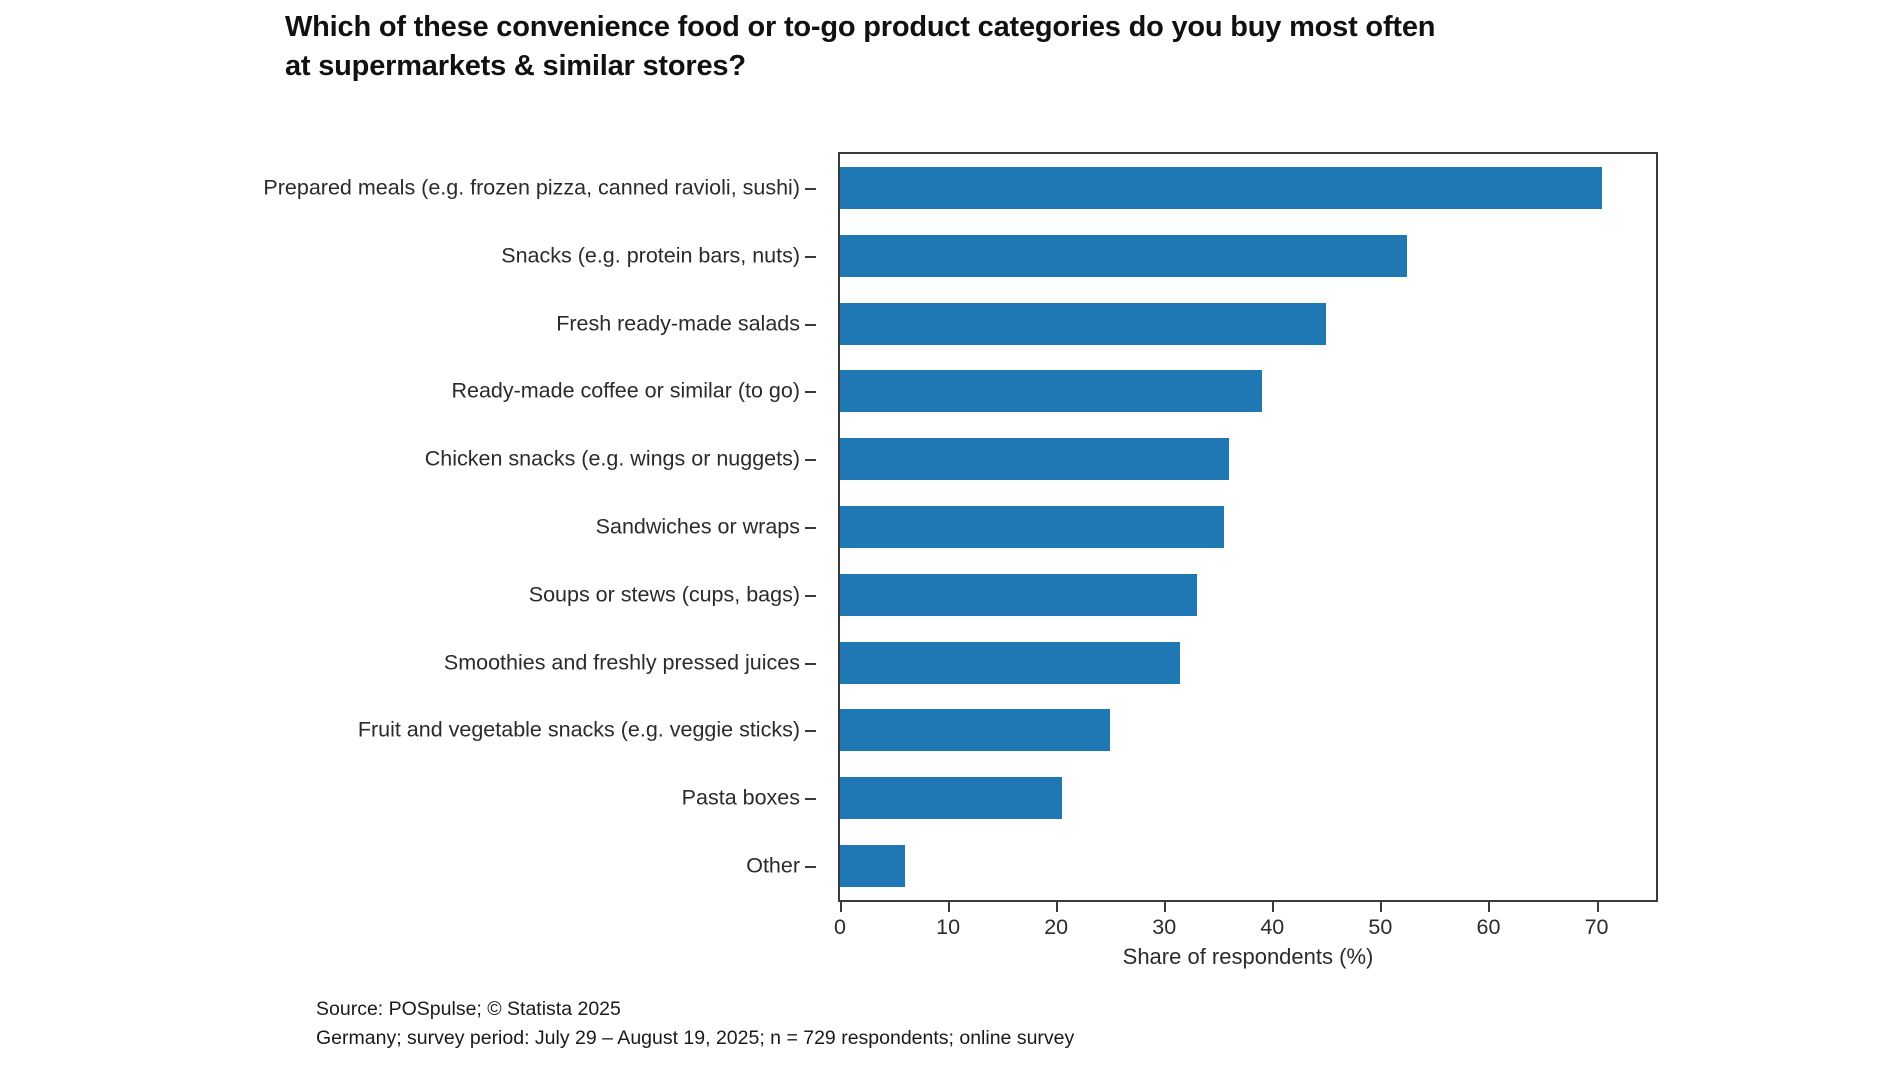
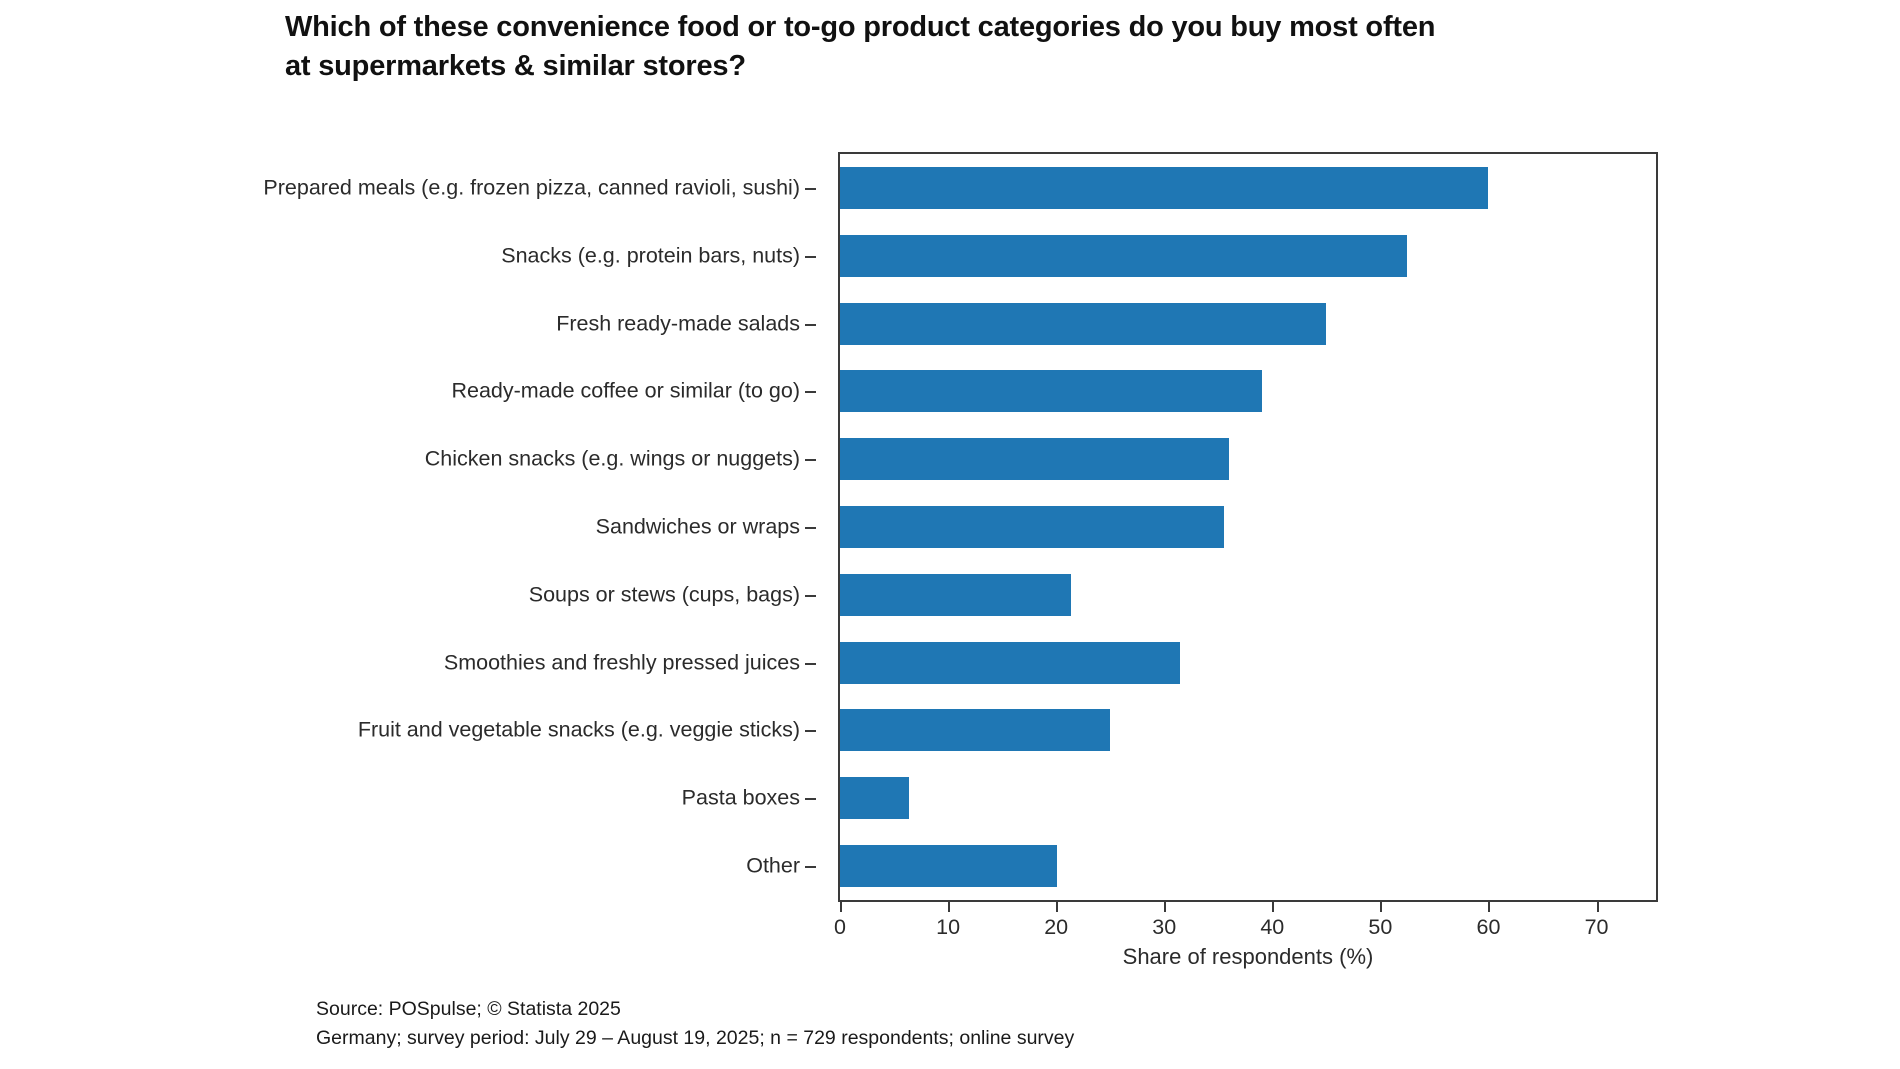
Prepared meals (e.g. frozen pizza, canned ravioli, sushi): 70.5 -> 60.0
Soups or stews (cups, bags): 33.0 -> 21.4
Pasta boxes: 20.5 -> 6.4
Other: 6.0 -> 20.1
